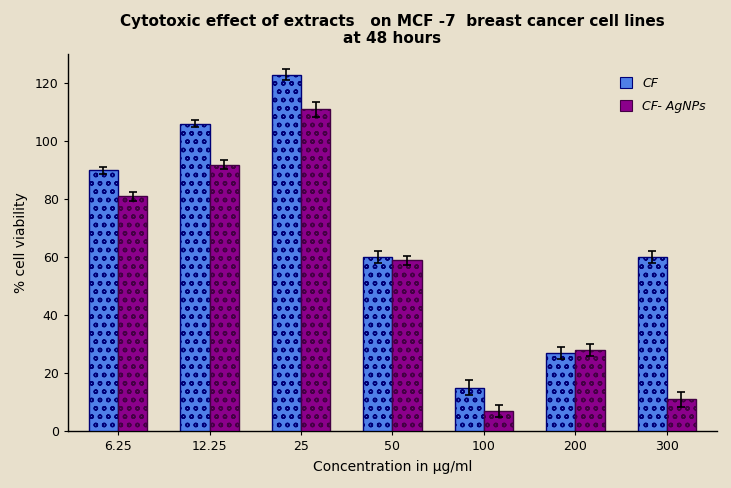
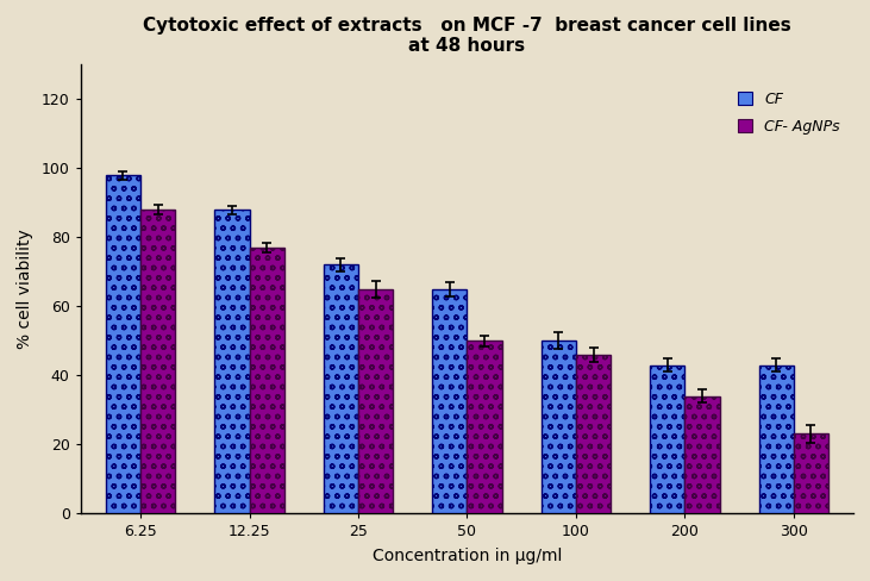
CF/6.25: 90 -> 98
CF- AgNPs/6.25: 81 -> 88
CF/12.25: 106 -> 88
CF- AgNPs/12.25: 92 -> 77
CF/25: 123 -> 72
CF- AgNPs/25: 111 -> 65
CF/50: 60 -> 65
CF- AgNPs/50: 59 -> 50
CF/100: 15 -> 50
CF- AgNPs/100: 7 -> 46
CF/200: 27 -> 43
CF- AgNPs/200: 28 -> 34
CF/300: 60 -> 43
CF- AgNPs/300: 11 -> 23
